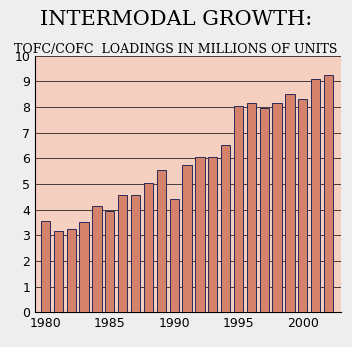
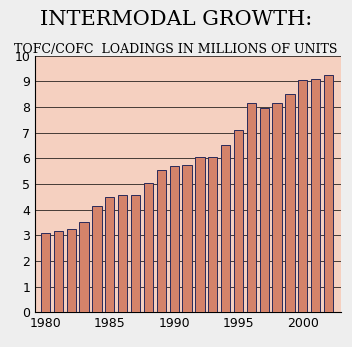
1980: 3.55 -> 3.10
1985: 3.95 -> 4.50
1990: 4.40 -> 5.70
1995: 8.05 -> 7.10
2000: 8.30 -> 9.05
